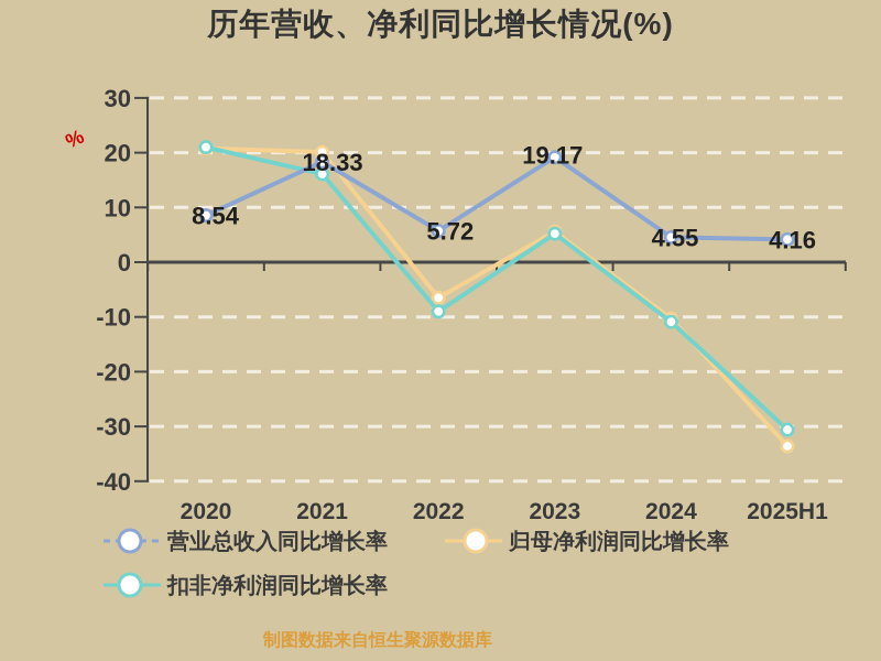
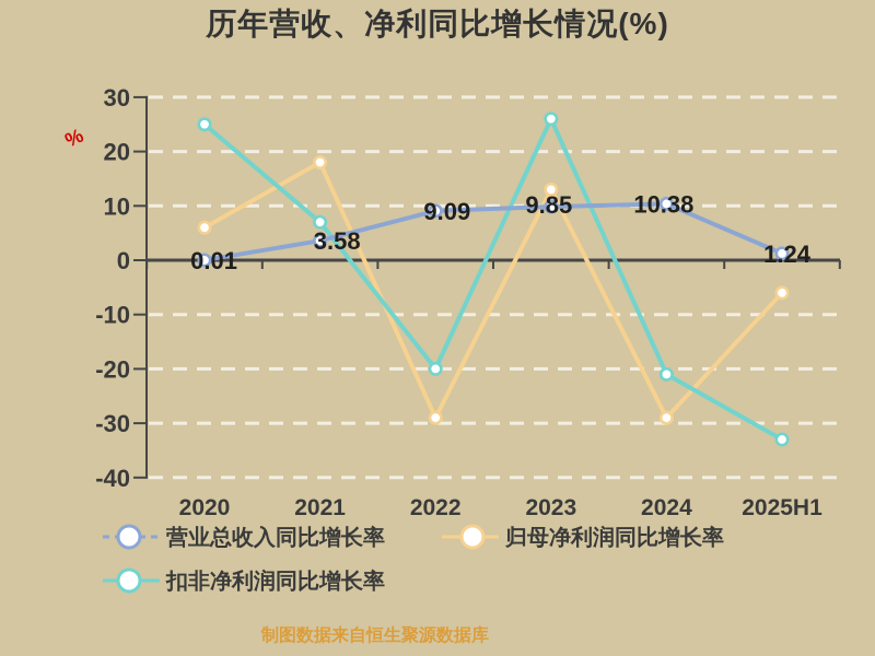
营业总收入同比增长率/2020: 8.54 -> 0.01
归母净利润同比增长率/2020: 21 -> 6
扣非净利润同比增长率/2020: 21 -> 25
营业总收入同比增长率/2021: 18.33 -> 3.58
归母净利润同比增长率/2021: 20 -> 18
扣非净利润同比增长率/2021: 16 -> 7
营业总收入同比增长率/2022: 5.72 -> 9.09
归母净利润同比增长率/2022: -6 -> -29
扣非净利润同比增长率/2022: -9 -> -20
营业总收入同比增长率/2023: 19.17 -> 9.85
归母净利润同比增长率/2023: 6 -> 13
扣非净利润同比增长率/2023: 5 -> 26
营业总收入同比增长率/2024: 4.55 -> 10.38
归母净利润同比增长率/2024: -10 -> -29
扣非净利润同比增长率/2024: -11 -> -21
营业总收入同比增长率/2025H1: 4.16 -> 1.24
归母净利润同比增长率/2025H1: -34 -> -6
扣非净利润同比增长率/2025H1: -31 -> -33
